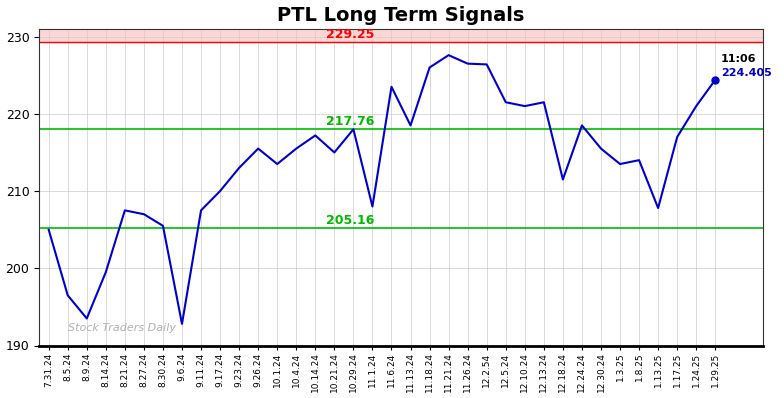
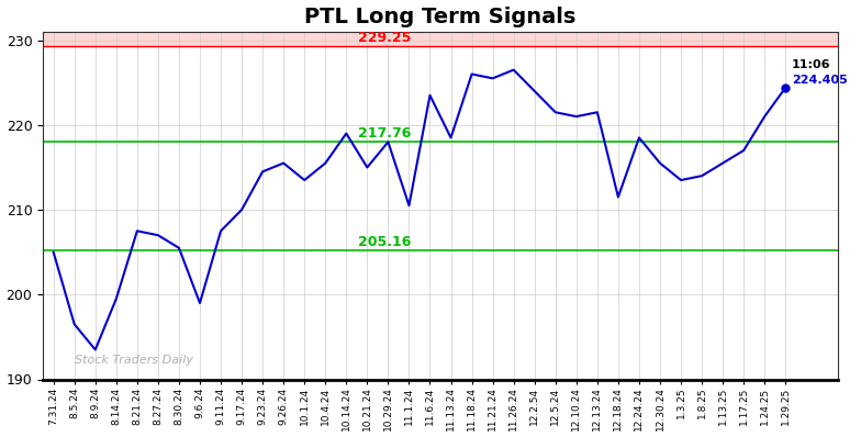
9.6.24: 192.8 -> 199.0
9.23.24: 213.0 -> 214.5
10.14.24: 217.2 -> 219.0
11.1.24: 208.0 -> 210.5
11.21.24: 227.6 -> 225.5
12.2.54: 226.4 -> 224.0
1.13.25: 207.8 -> 215.5
